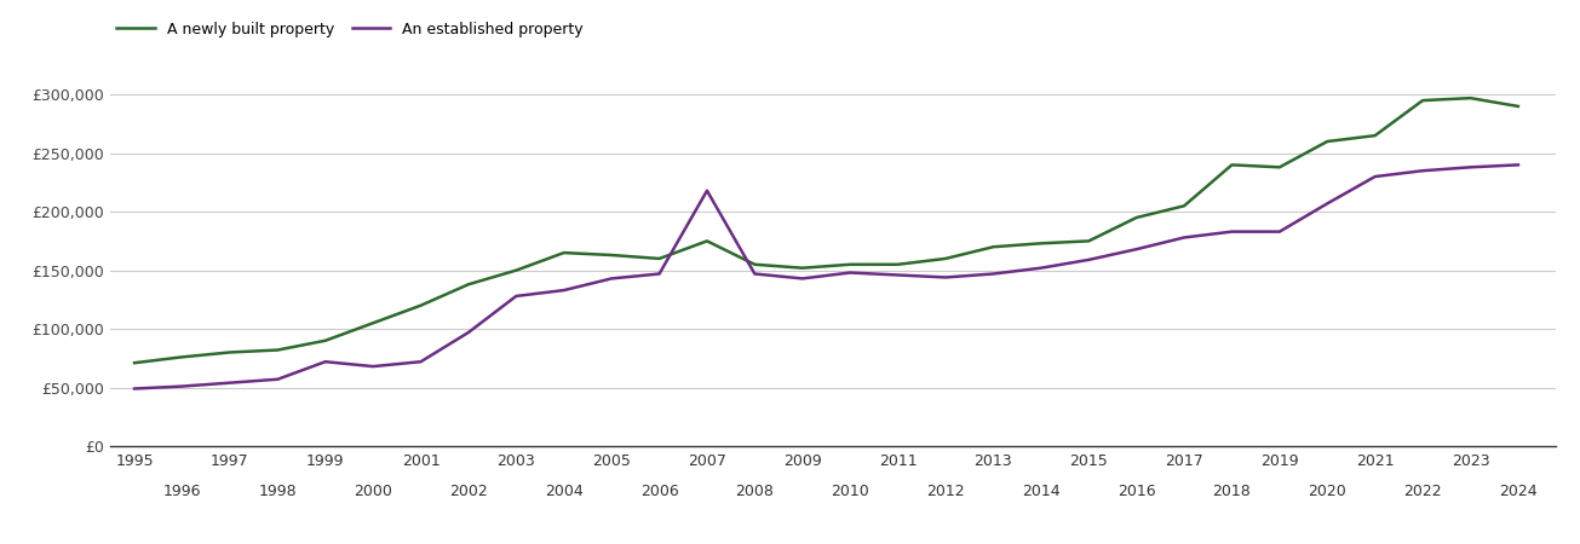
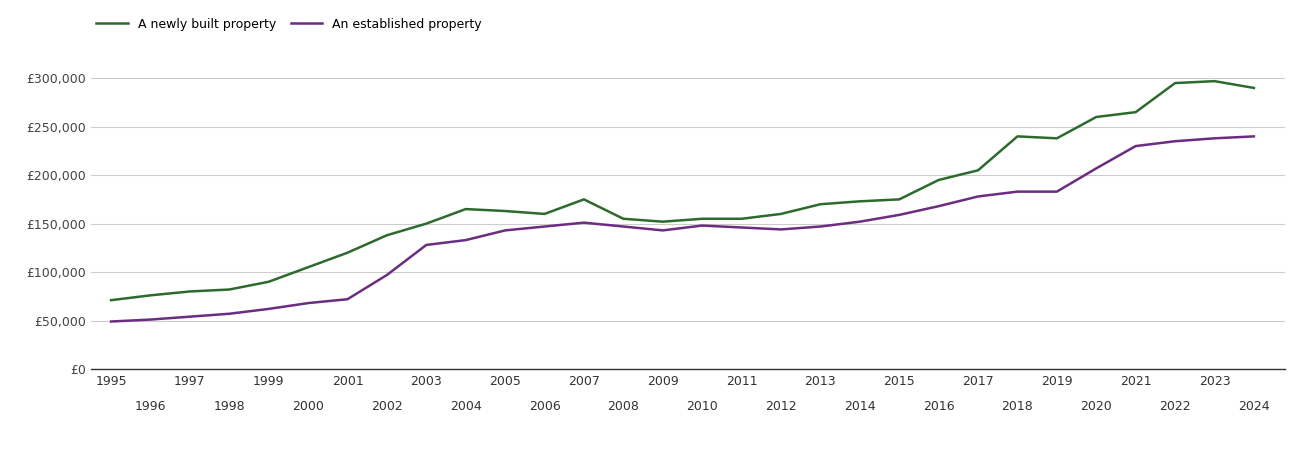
An established property/1999: £72,000 -> £62,000
An established property/2007: £218,000 -> £151,000
